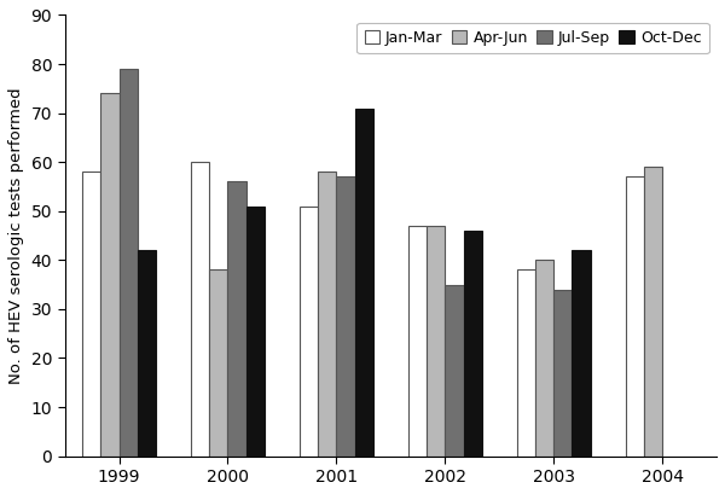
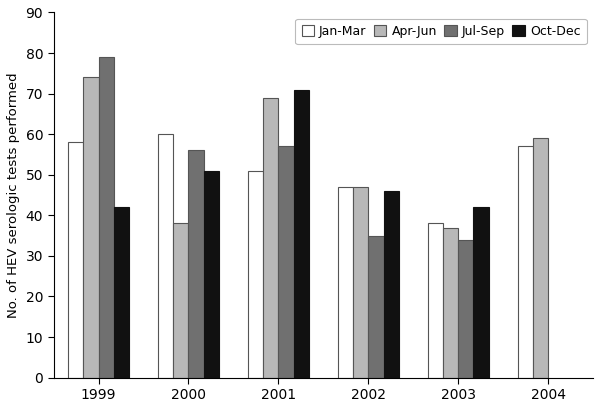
Apr-Jun/2001: 58 -> 69
Apr-Jun/2003: 40 -> 37
